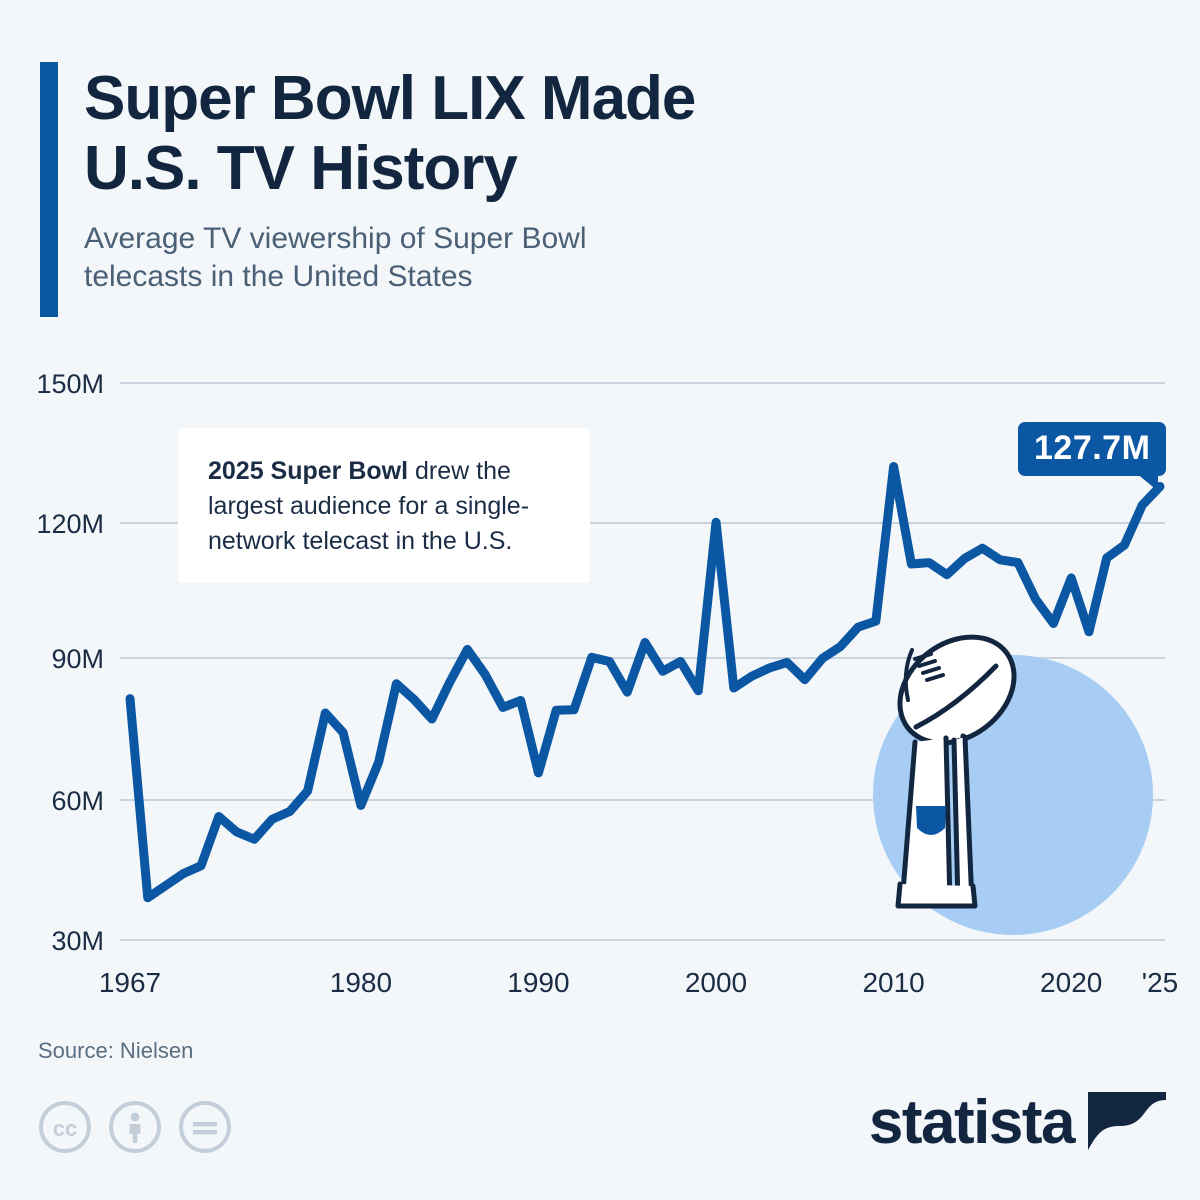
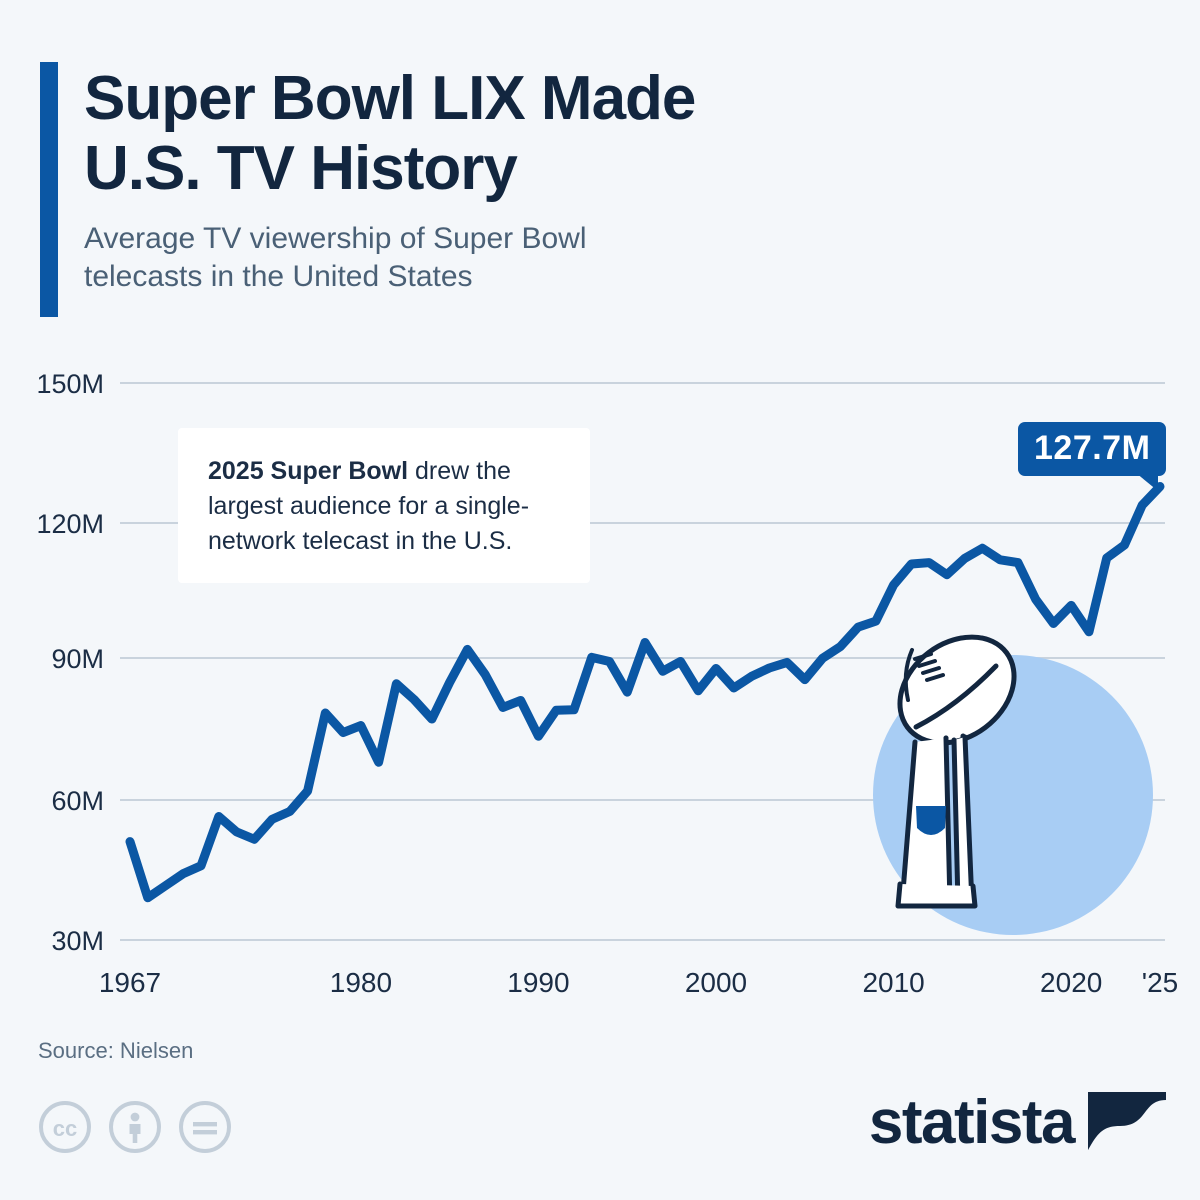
1967: 82M -> 51M
1980: 59M -> 76M
1990: 66M -> 74M
2000: 120M -> 88M
2010: 132M -> 106M
2020: 108M -> 102M
